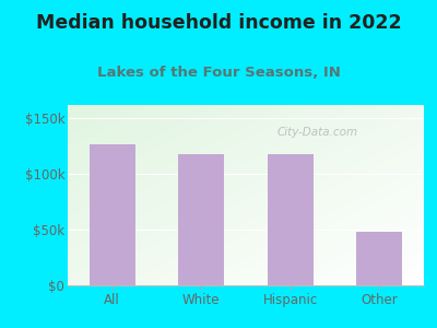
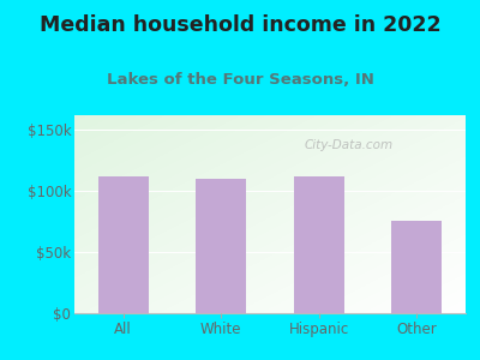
All: $127k -> $112k
White: $118k -> $110k
Hispanic: $118k -> $112k
Other: $48k -> $76k
